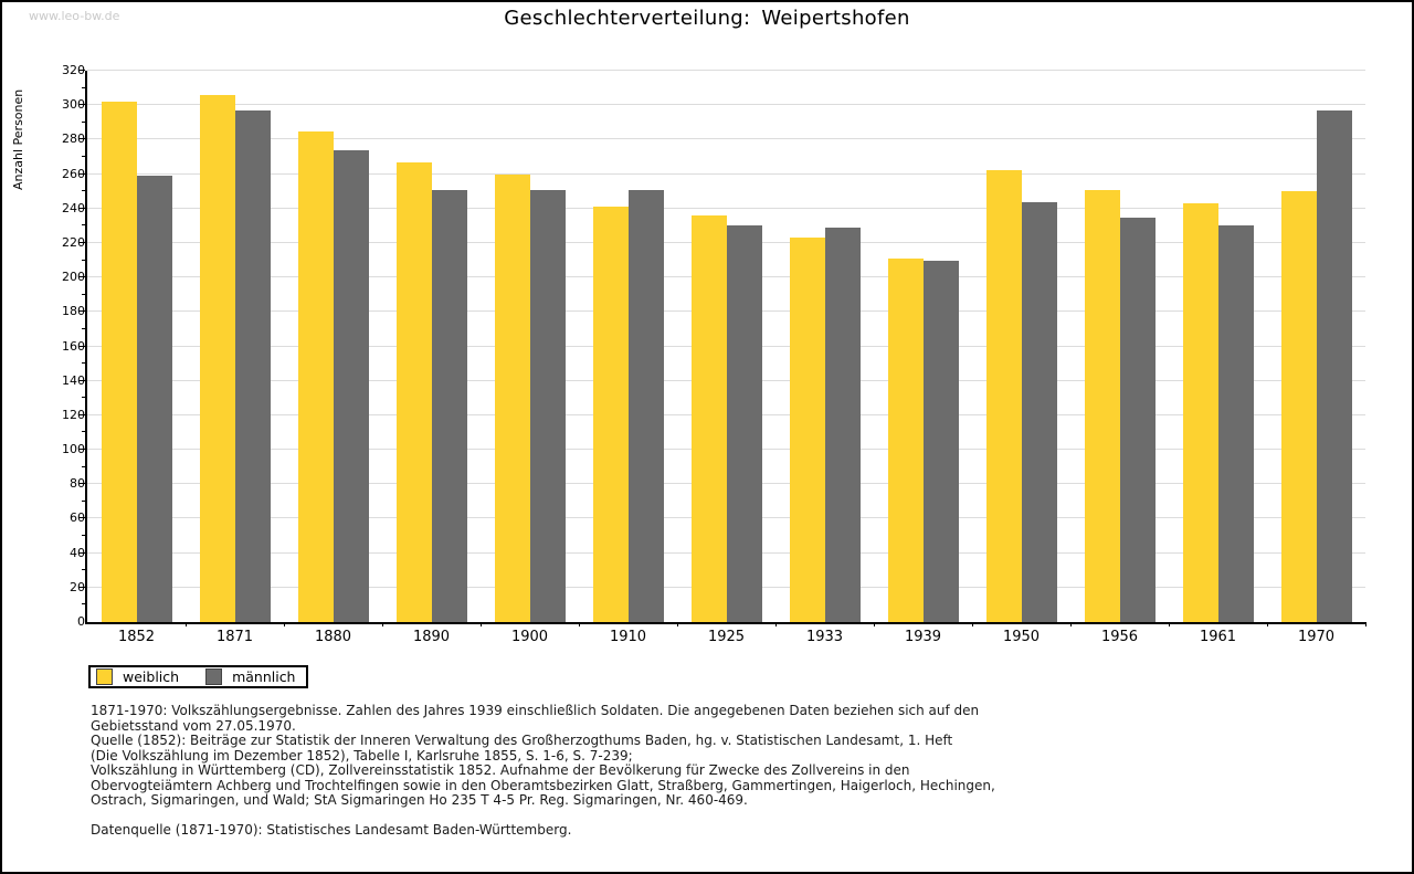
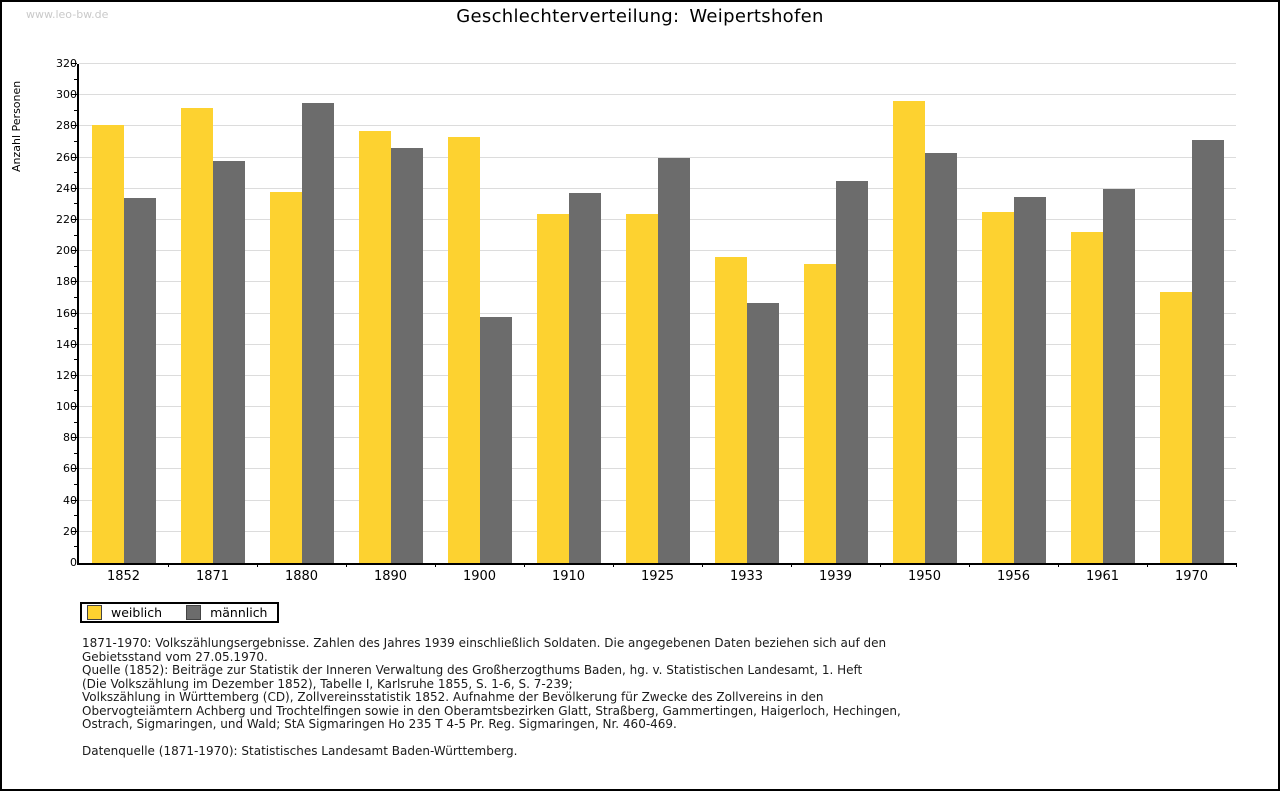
weiblich/1852: 302 -> 281
männlich/1852: 259 -> 234
weiblich/1871: 306 -> 292
männlich/1871: 297 -> 258
weiblich/1880: 285 -> 238
männlich/1880: 274 -> 295
weiblich/1890: 267 -> 277
männlich/1890: 251 -> 266
weiblich/1900: 260 -> 273
männlich/1900: 251 -> 158
weiblich/1910: 241 -> 224
männlich/1910: 251 -> 237
weiblich/1925: 236 -> 224
männlich/1925: 230 -> 260
weiblich/1933: 223 -> 196
männlich/1933: 229 -> 167
weiblich/1939: 211 -> 192
männlich/1939: 210 -> 245
weiblich/1950: 262 -> 296
männlich/1950: 244 -> 263
weiblich/1956: 251 -> 225
weiblich/1961: 243 -> 212
männlich/1961: 230 -> 240
weiblich/1970: 250 -> 174
männlich/1970: 297 -> 271
